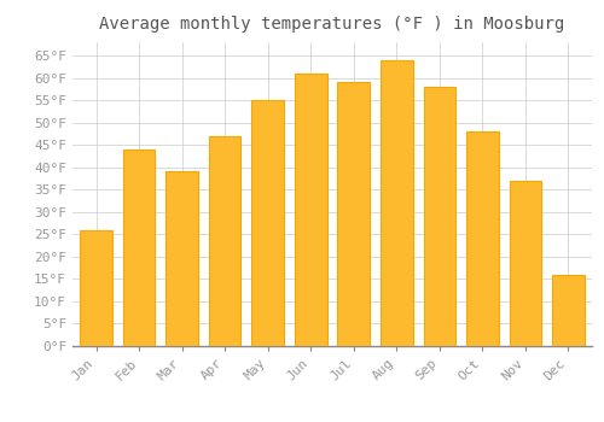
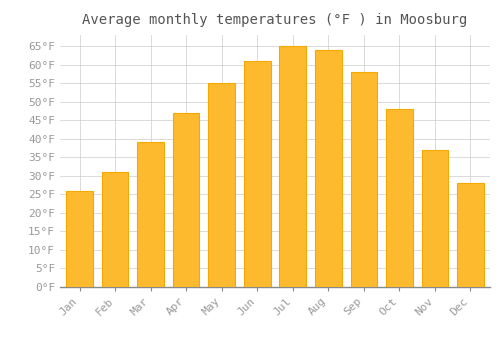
Feb: 44°F -> 31°F
Jul: 59°F -> 65°F
Dec: 16°F -> 28°F
